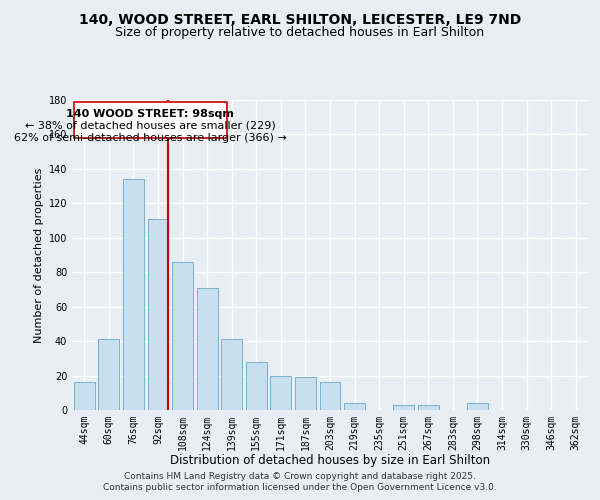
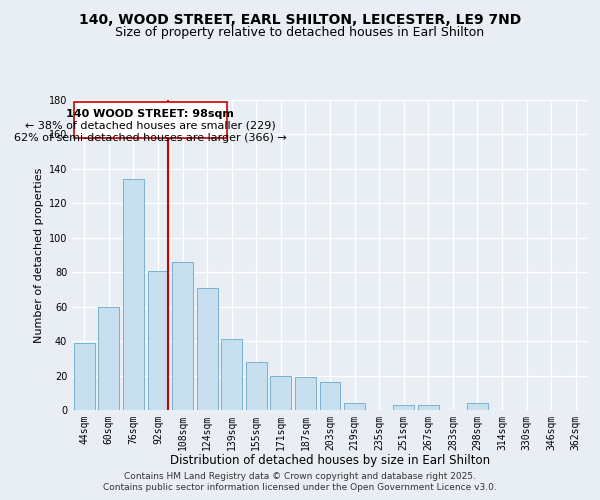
44sqm: 16 -> 39
60sqm: 41 -> 60
92sqm: 111 -> 81
